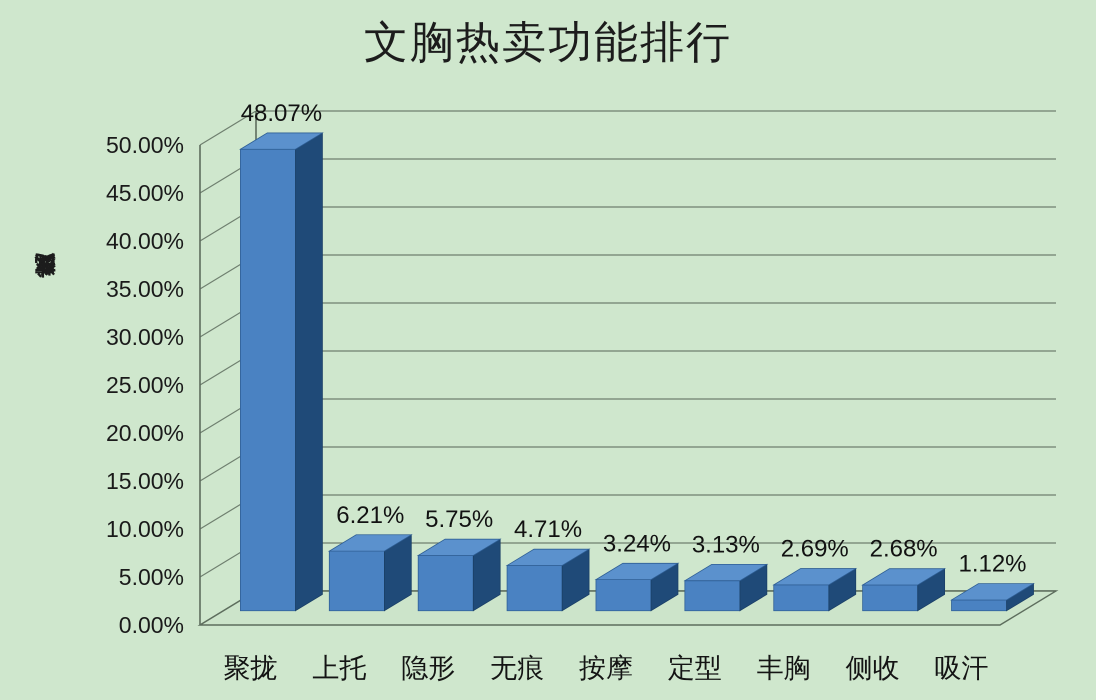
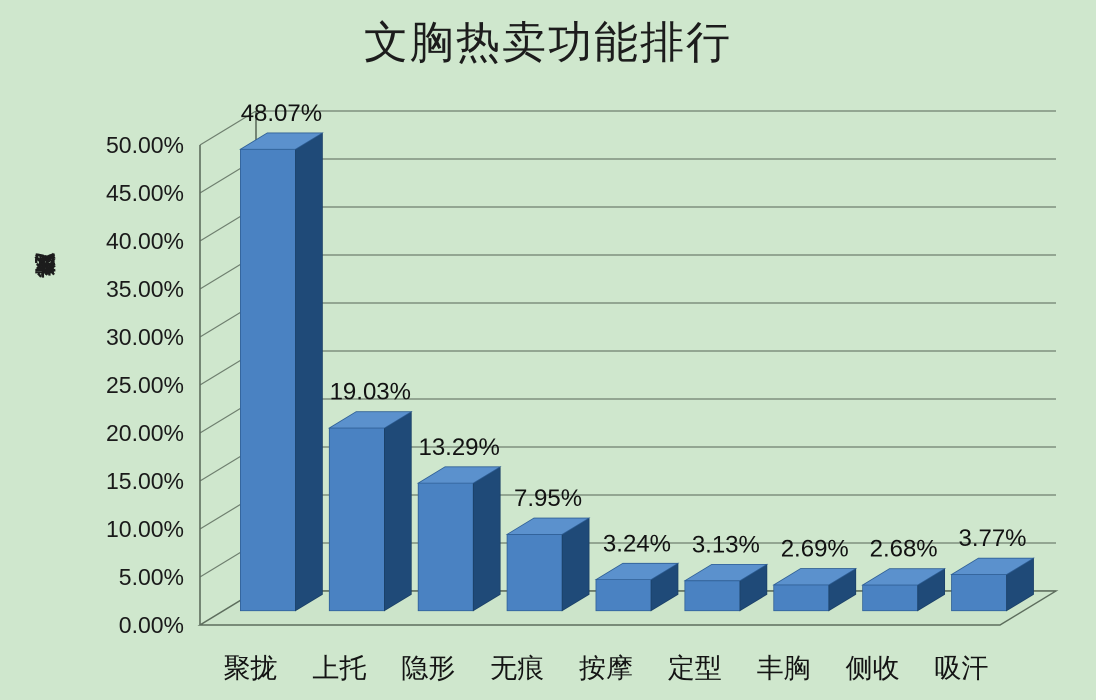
上托: 6.21% -> 19.03%
隐形: 5.75% -> 13.29%
无痕: 4.71% -> 7.95%
吸汗: 1.12% -> 3.77%
